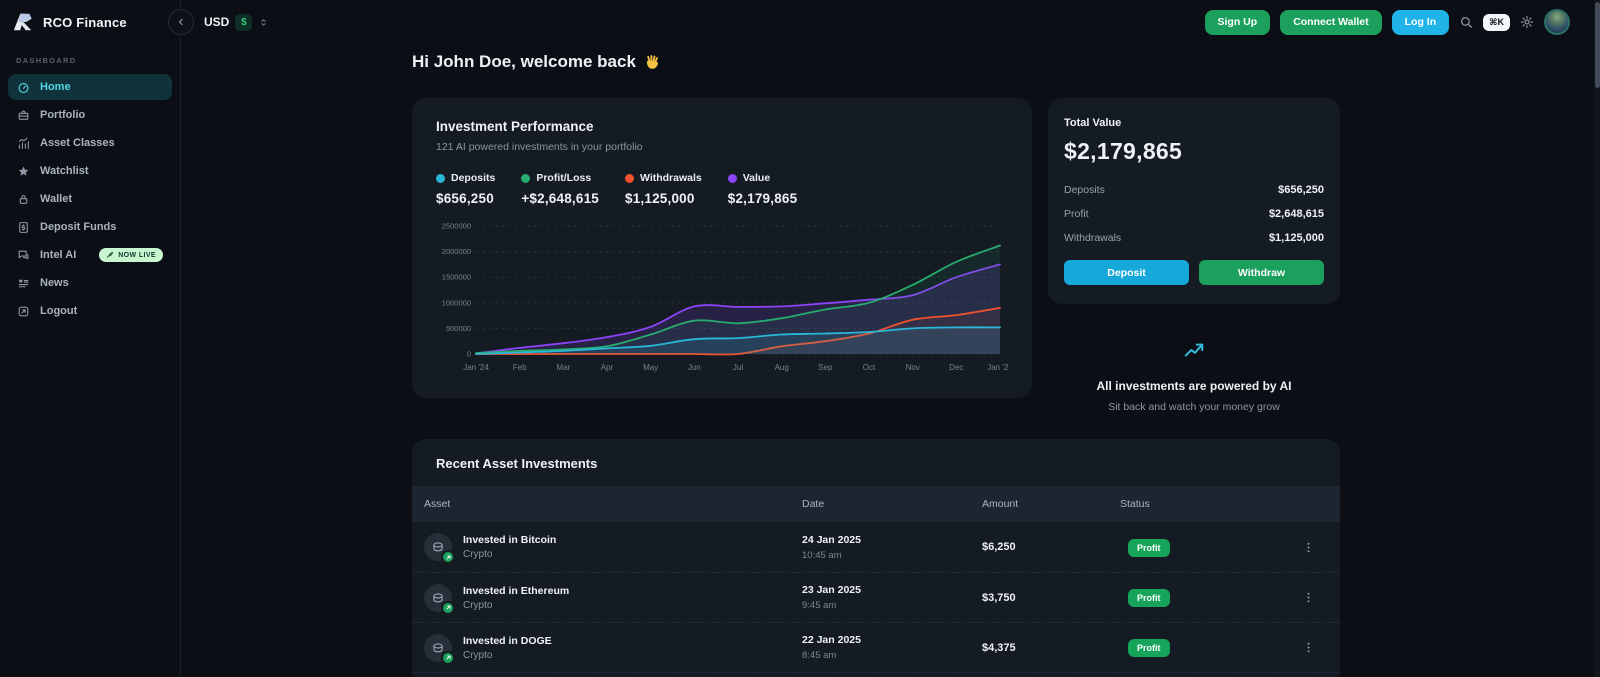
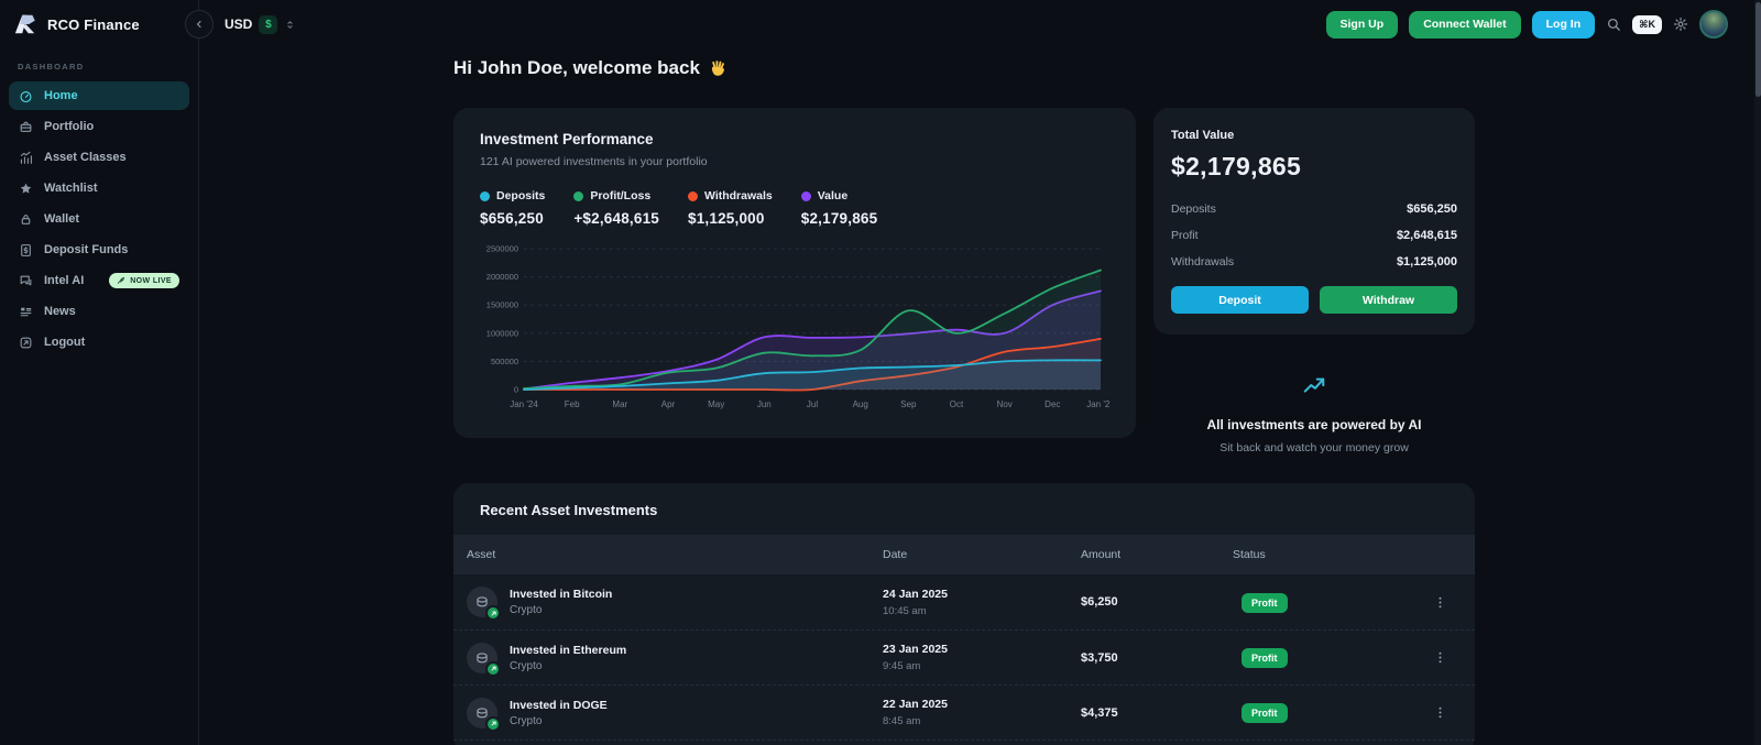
Profit/Loss/Apr: 200000 -> 300000
Profit/Loss/Sep: 900000 -> 1400000
Value/Nov: 1200000 -> 1000000
